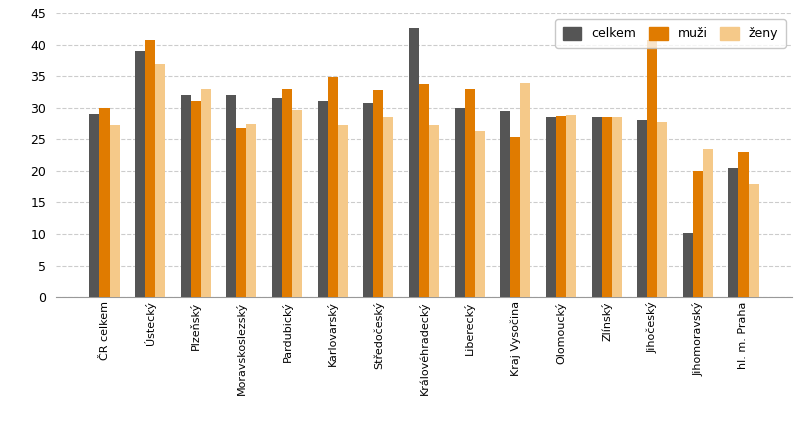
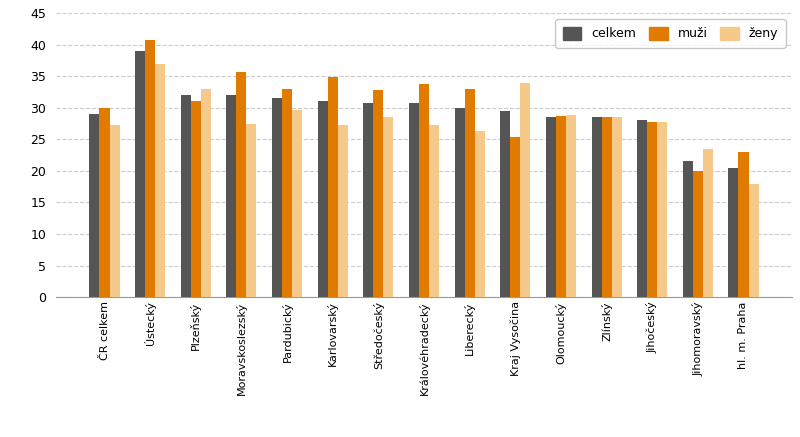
muži/Moravskoslezský: 26.8 -> 35.7
celkem/Královéhradecký: 42.6 -> 30.8
muži/Jihočeský: 40.8 -> 27.8
celkem/Jihomoravský: 10.2 -> 21.5
